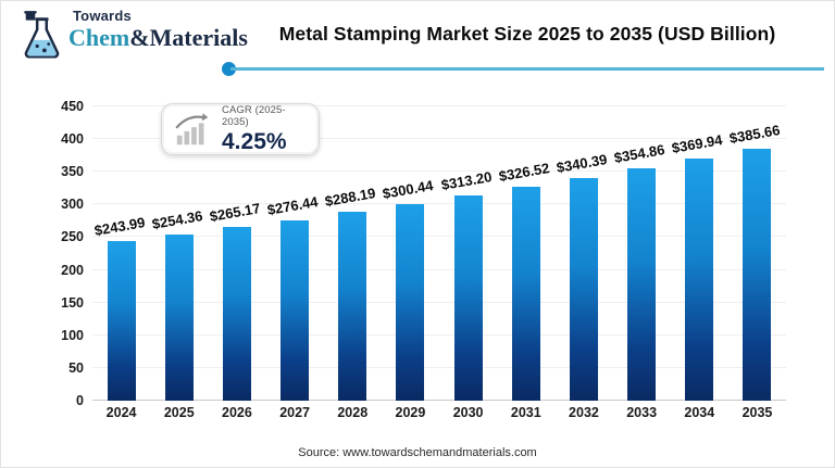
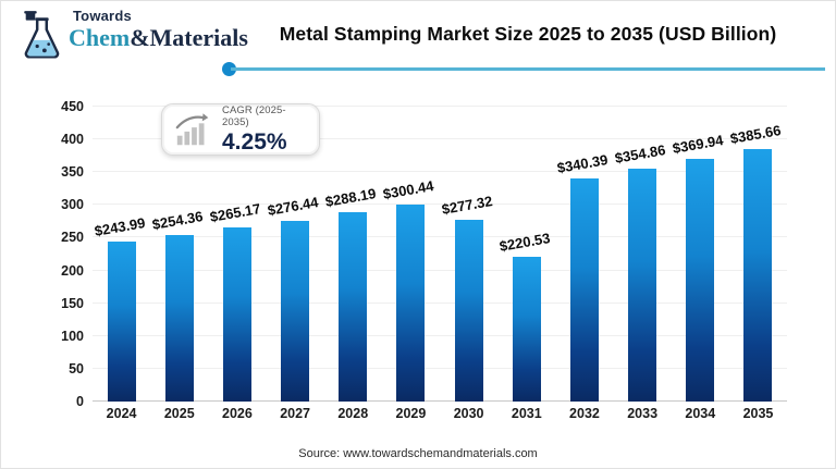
2030: $313.20 -> $277.32
2031: $326.52 -> $220.53
